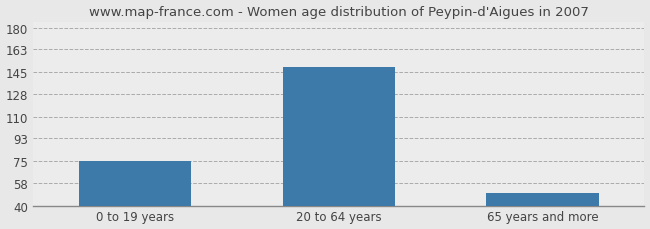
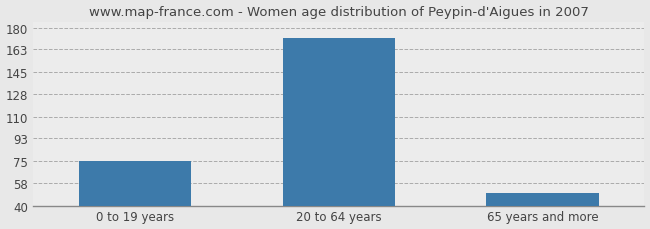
20 to 64 years: 149 -> 172
